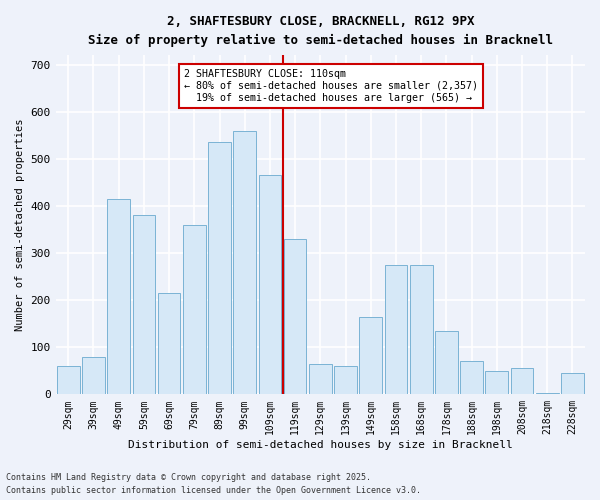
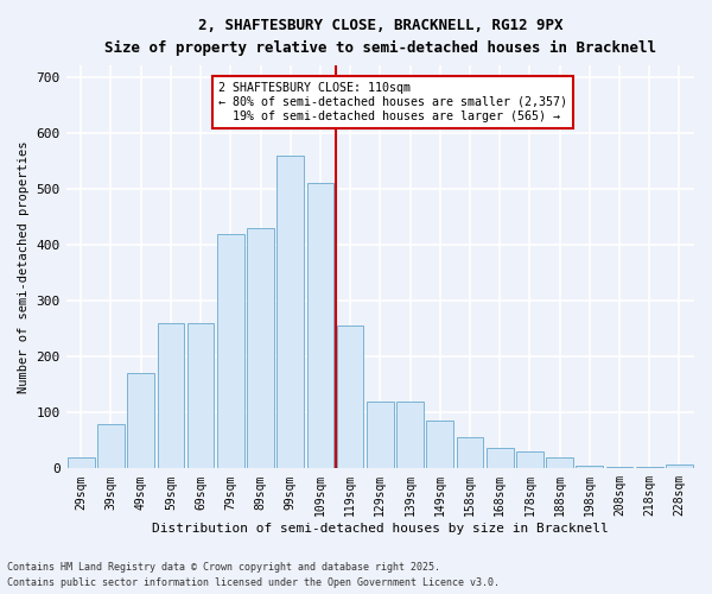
29sqm: 60 -> 20
49sqm: 415 -> 170
59sqm: 380 -> 260
69sqm: 215 -> 260
79sqm: 360 -> 420
89sqm: 535 -> 430
109sqm: 465 -> 510
119sqm: 330 -> 255
129sqm: 65 -> 120
139sqm: 60 -> 120
149sqm: 165 -> 85
158sqm: 275 -> 55
168sqm: 275 -> 37
178sqm: 135 -> 30
188sqm: 70 -> 20
198sqm: 50 -> 5
208sqm: 55 -> 3
228sqm: 45 -> 8
